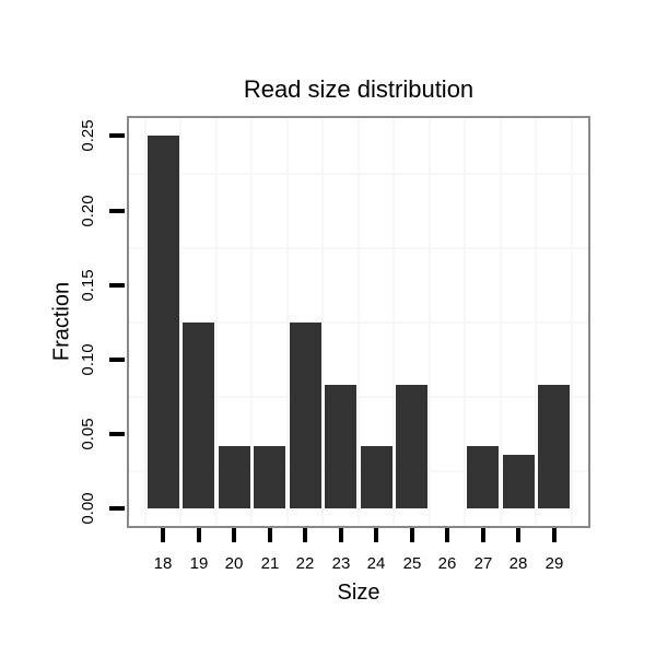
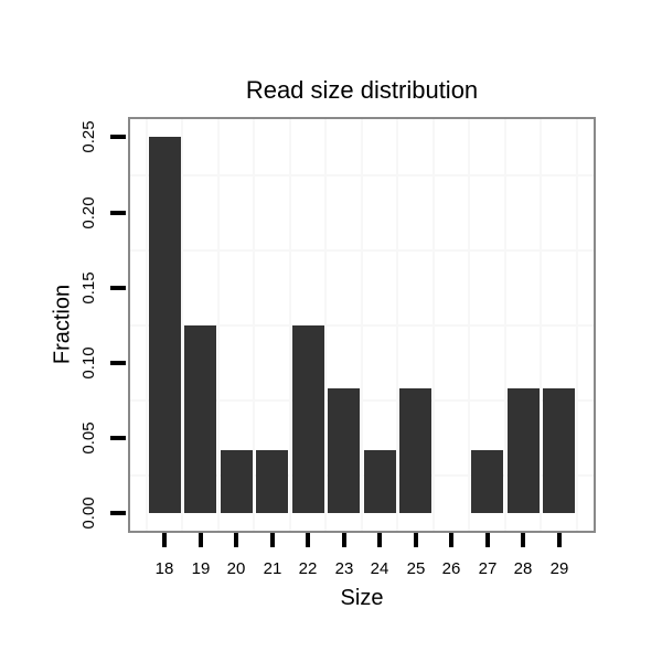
28: 0.036 -> 0.083
